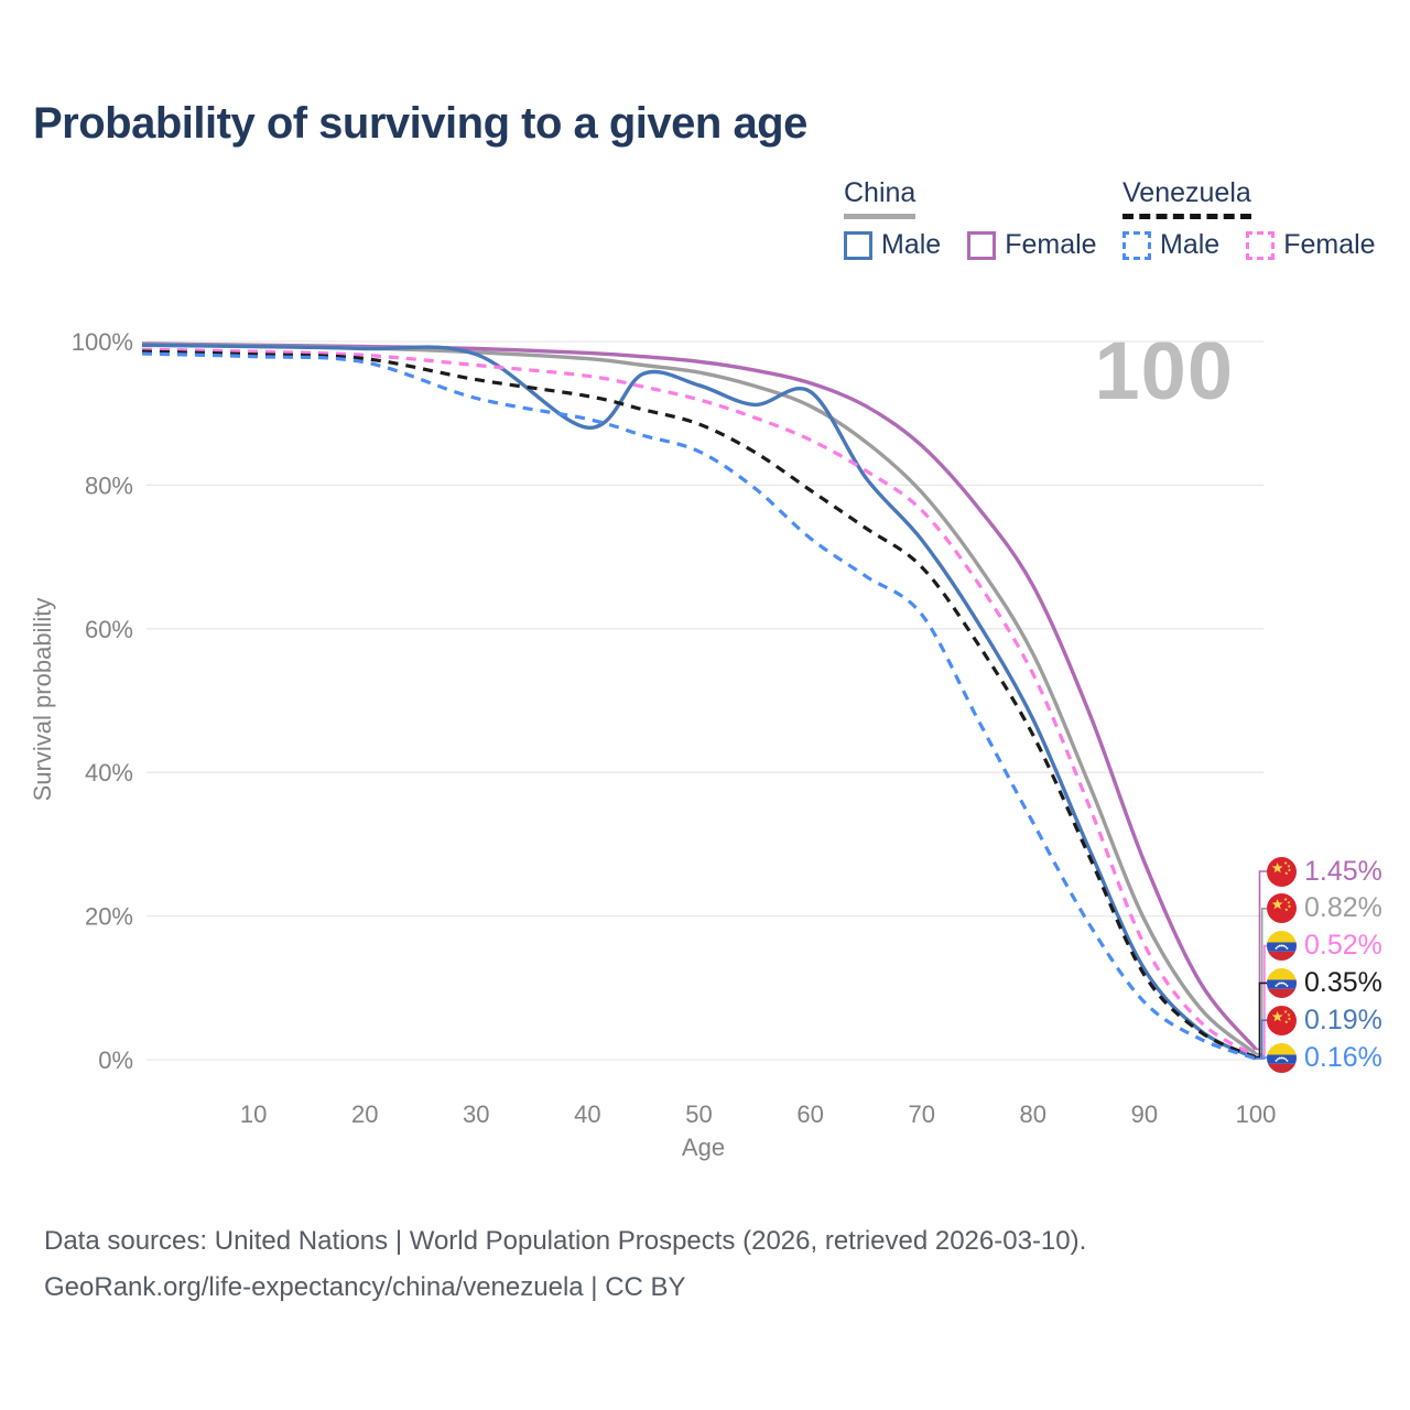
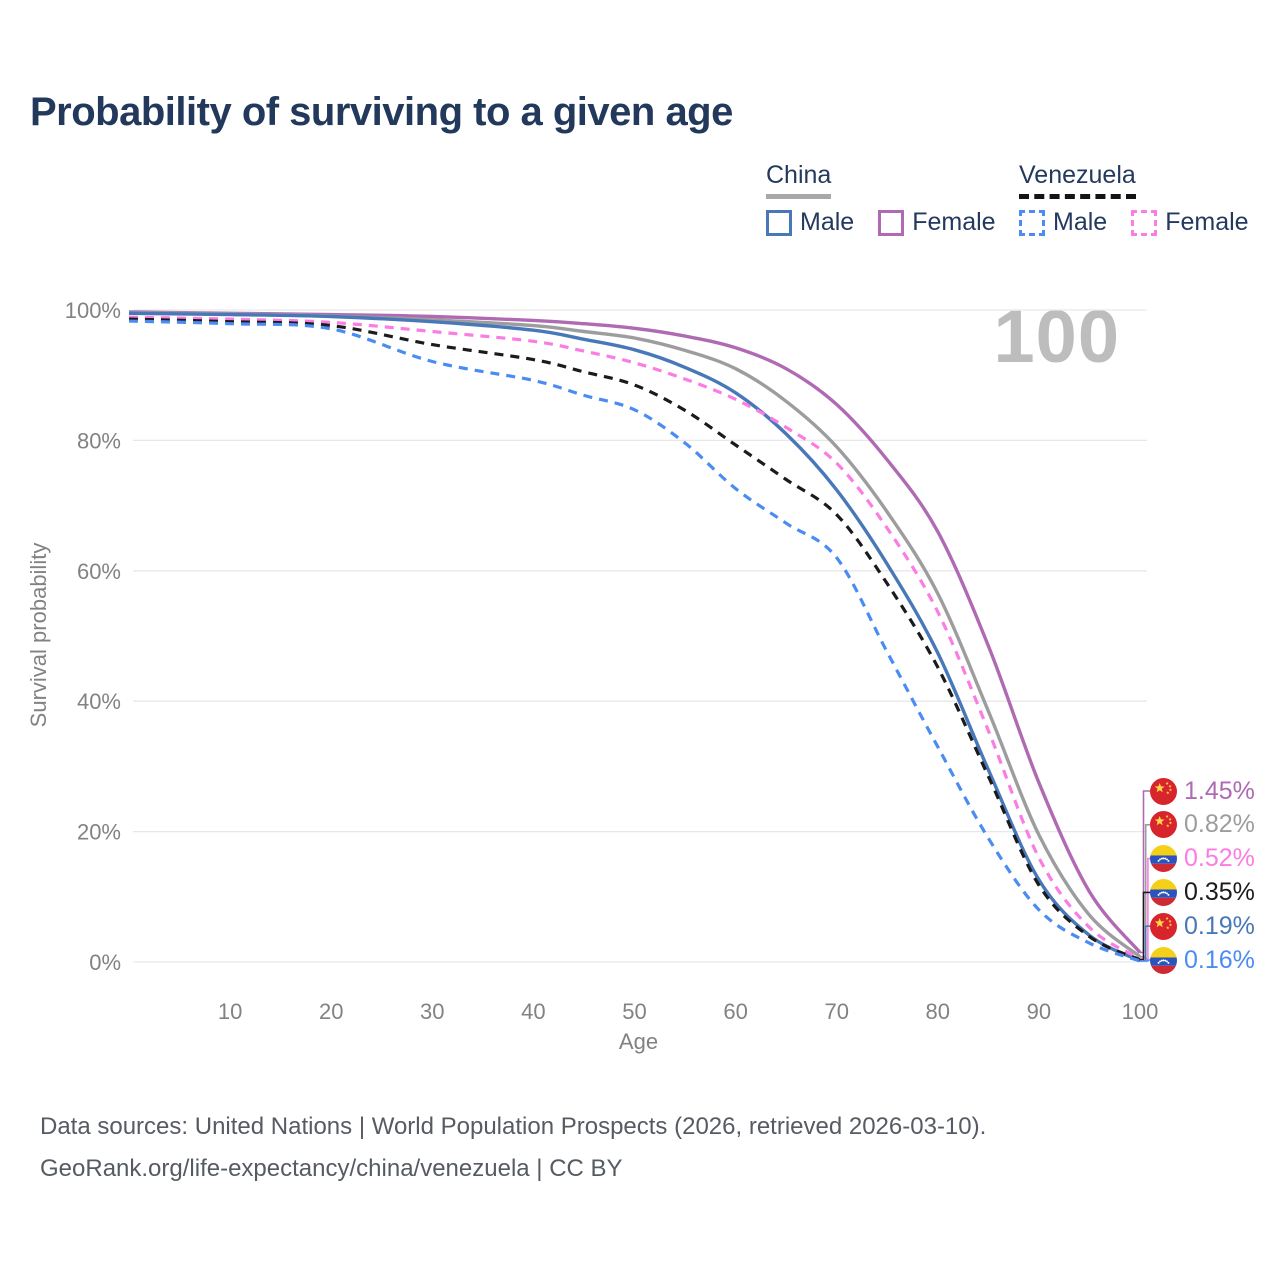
China Male/40: 88% -> 97%
China Male/60: 93% -> 87%
